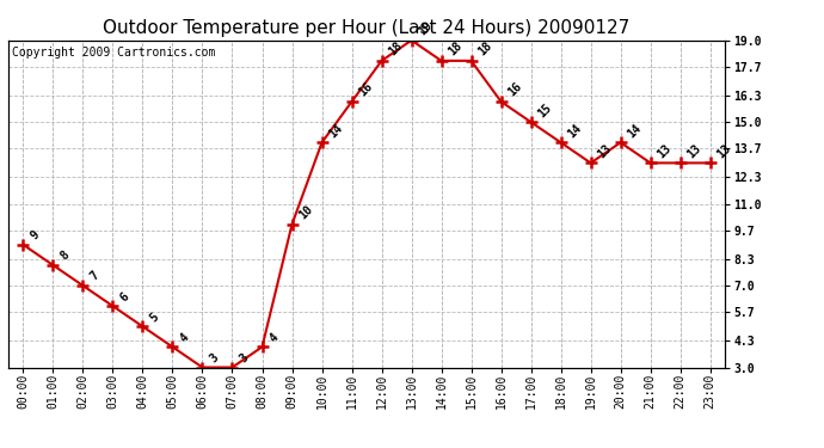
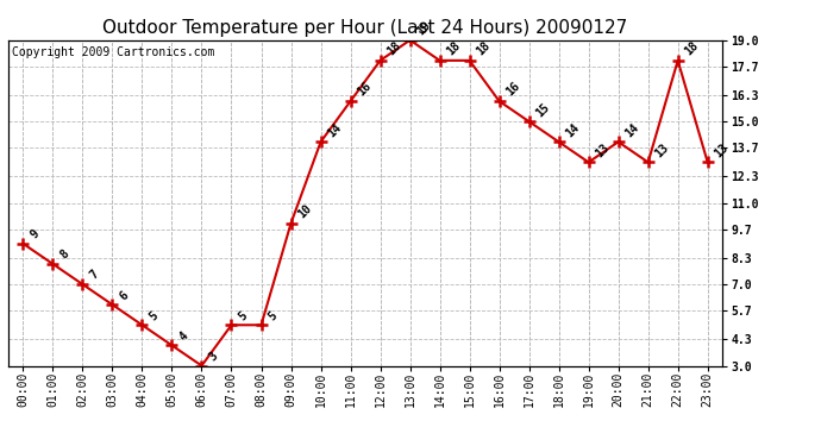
07:00: 3 -> 5
08:00: 4 -> 5
22:00: 13 -> 18
